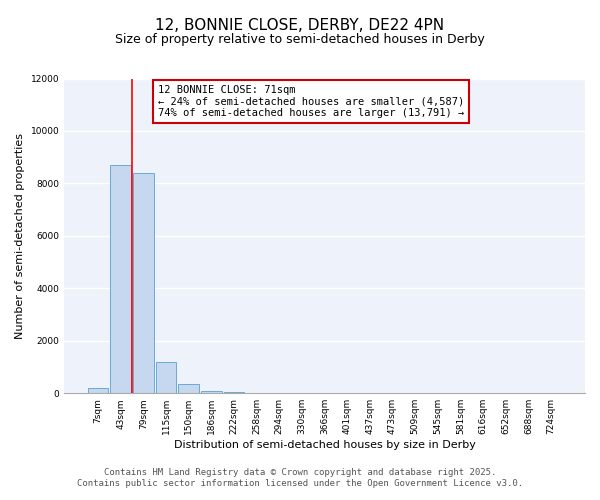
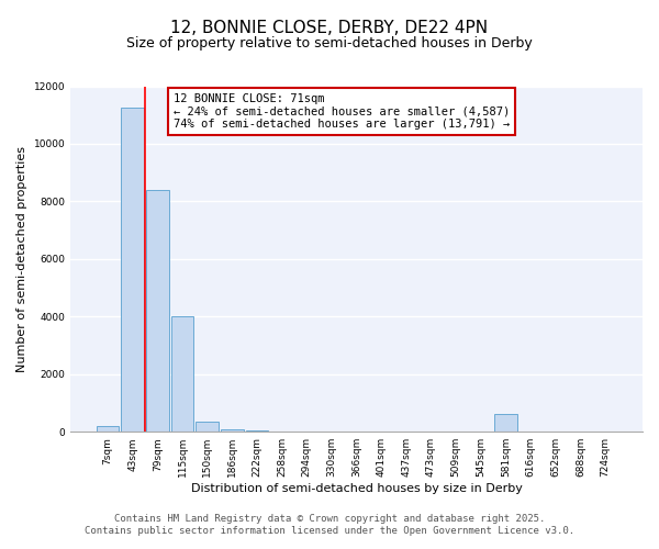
43sqm: 8700 -> 11250
115sqm: 1200 -> 4000
581sqm: 0 -> 600
